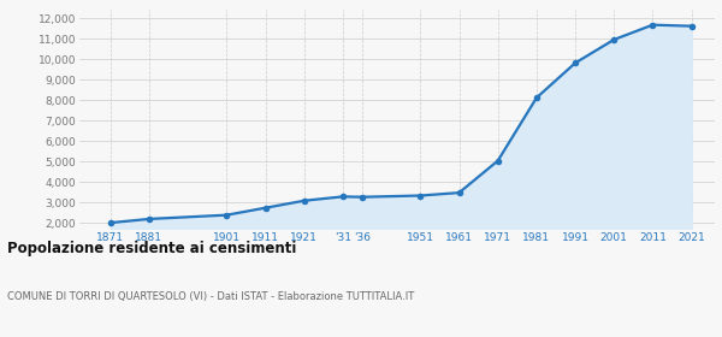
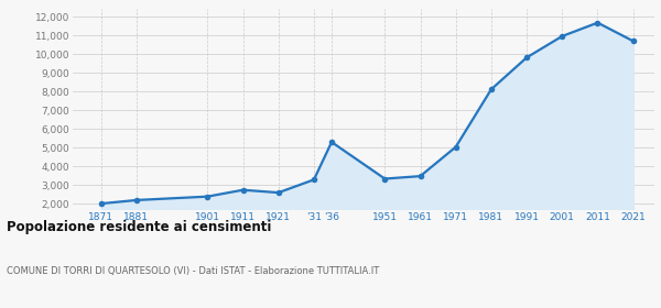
1921: 3,100 -> 2,600
'36: 3,300 -> 5,300
2021: 11,600 -> 10,700
